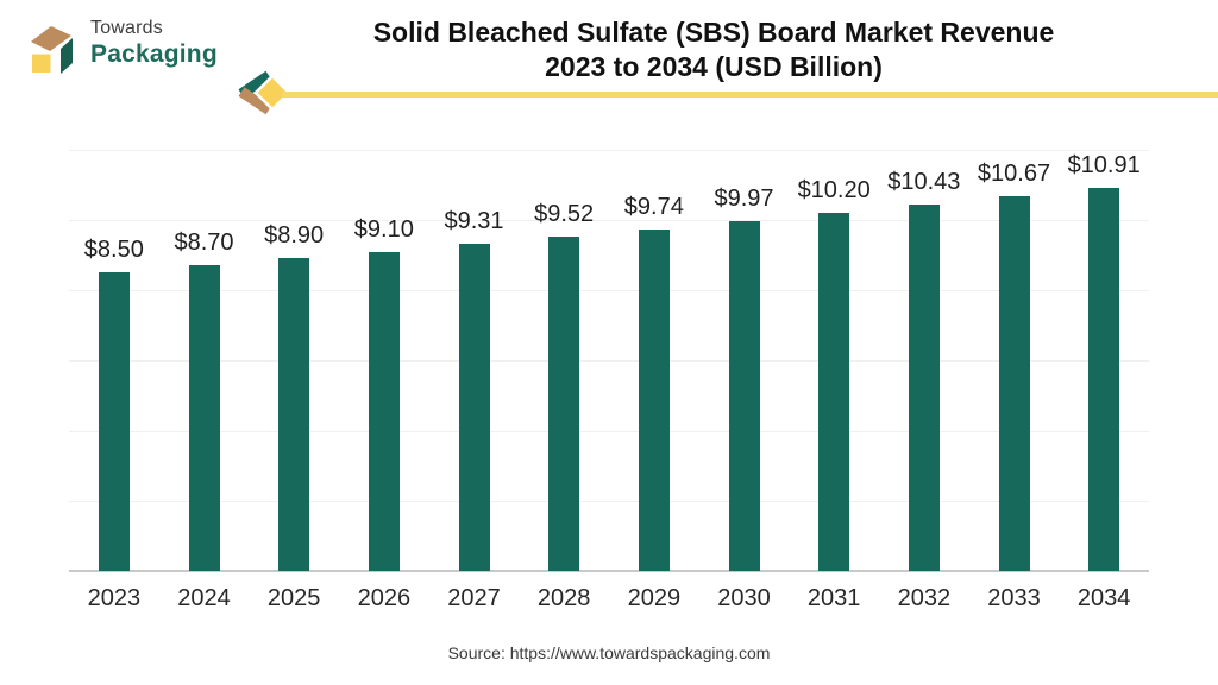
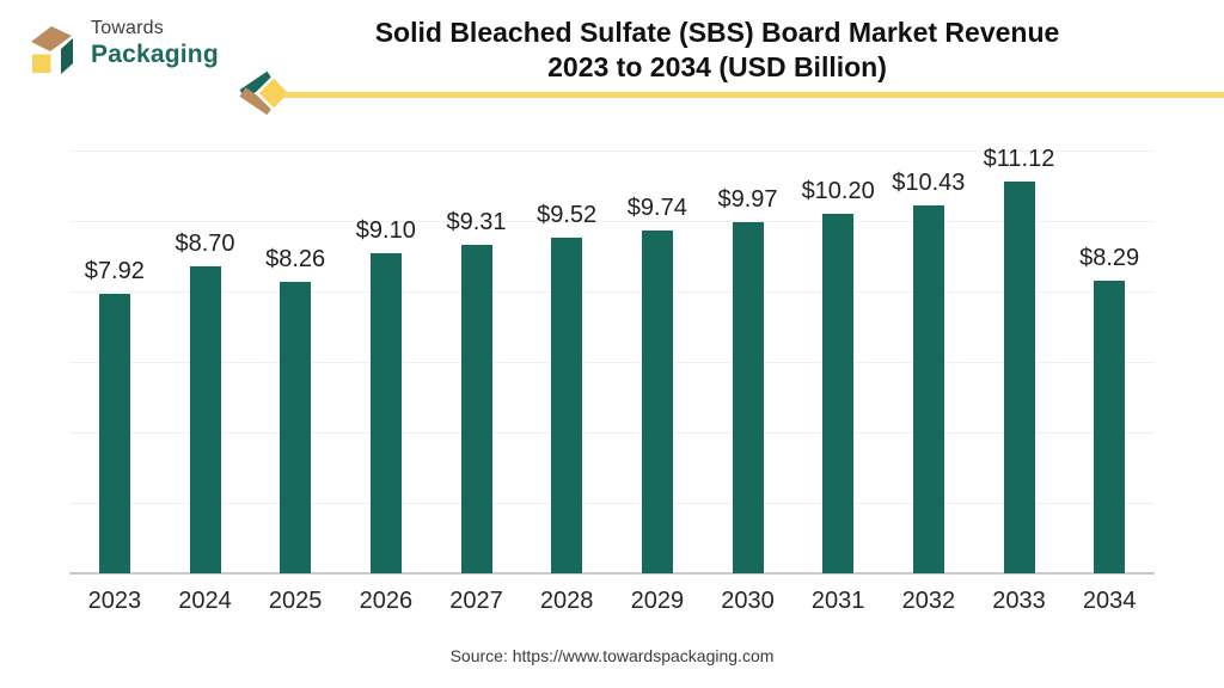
2023: $8.50 -> $7.92
2025: $8.90 -> $8.26
2033: $10.67 -> $11.12
2034: $10.91 -> $8.29
